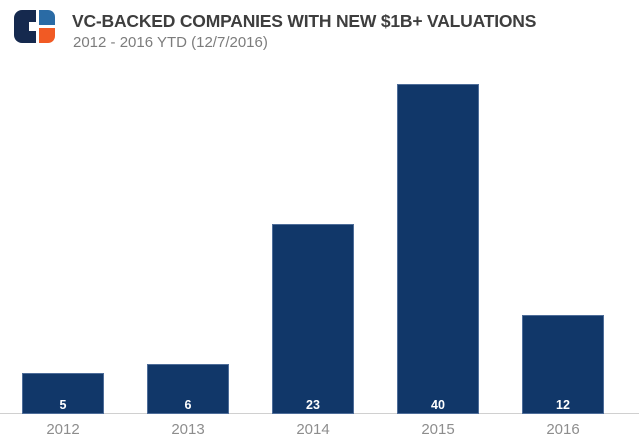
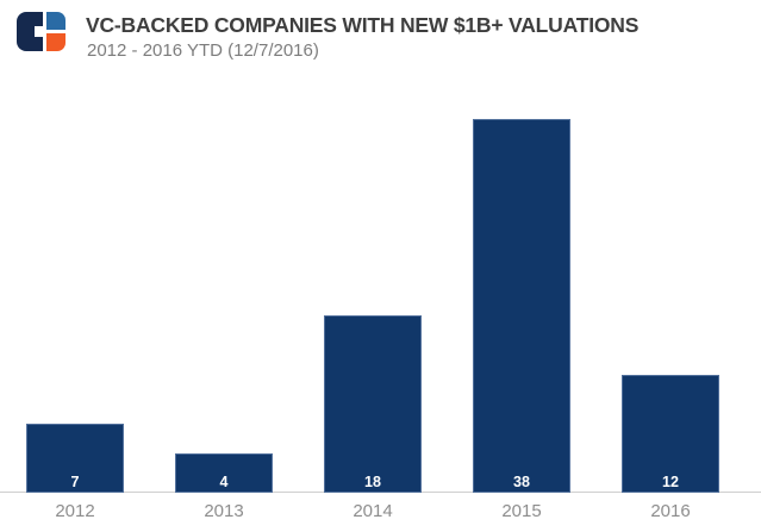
2012: 5 -> 7
2013: 6 -> 4
2014: 23 -> 18
2015: 40 -> 38
